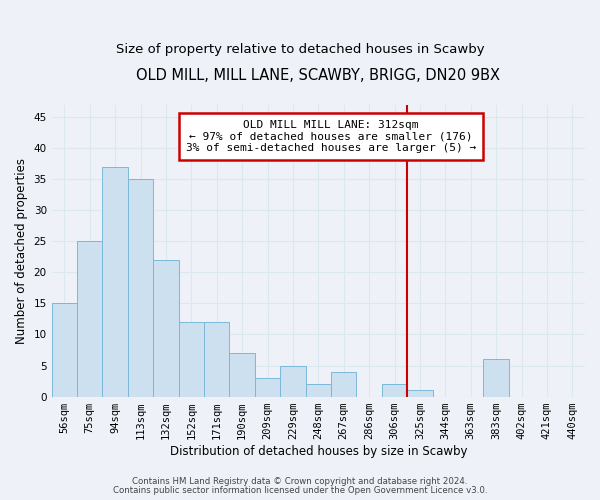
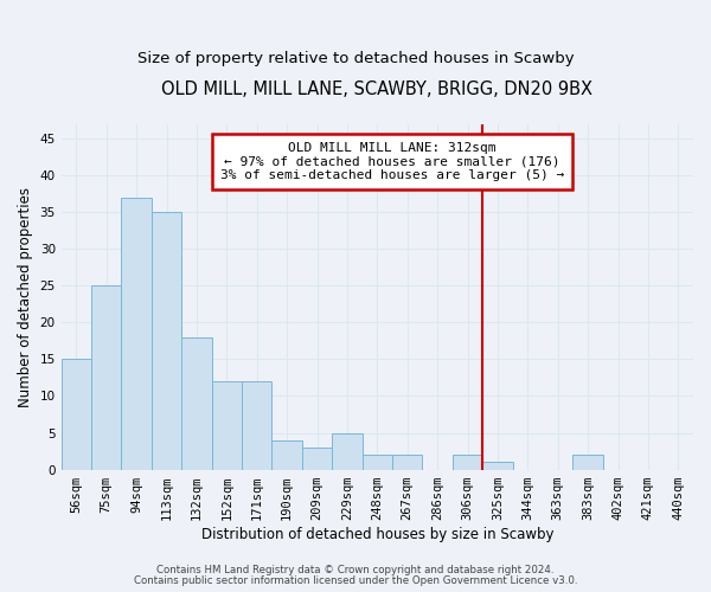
132sqm: 22 -> 18
190sqm: 7 -> 4
267sqm: 4 -> 2
383sqm: 6 -> 2
